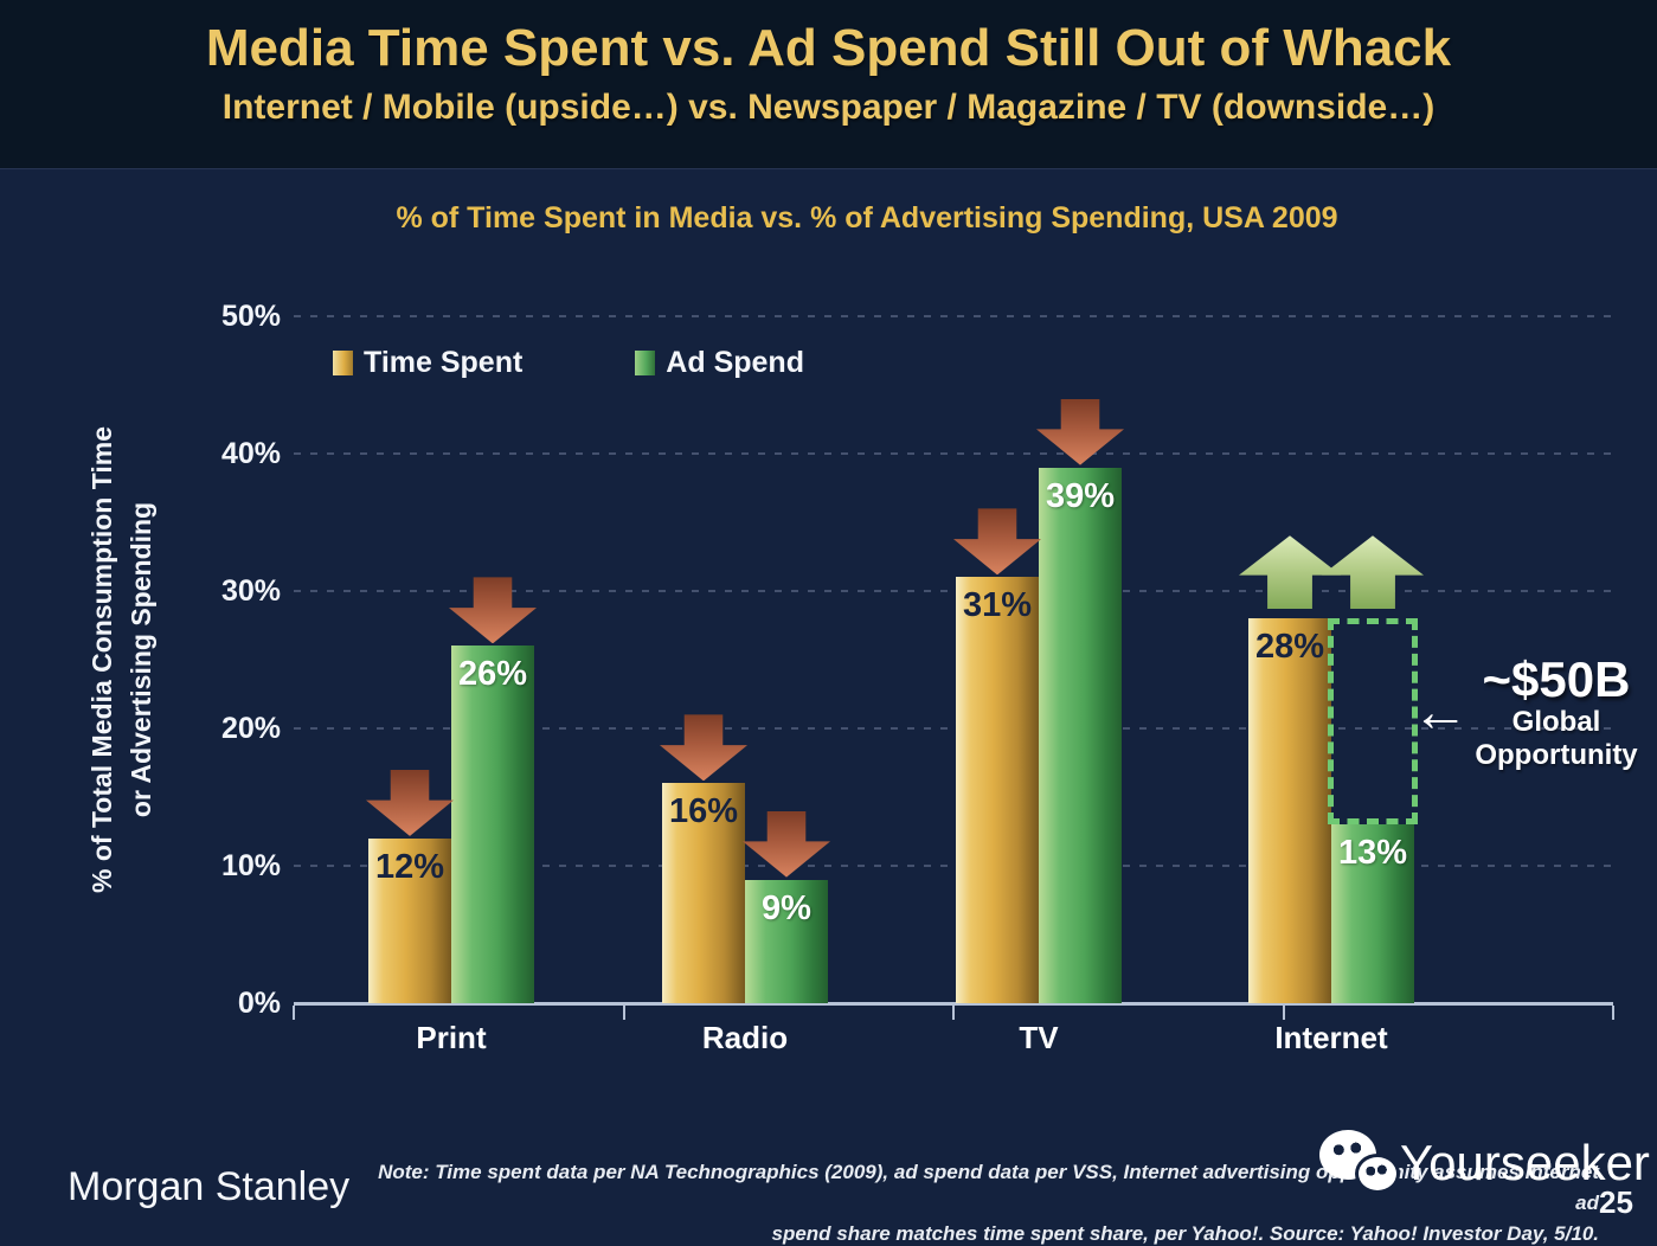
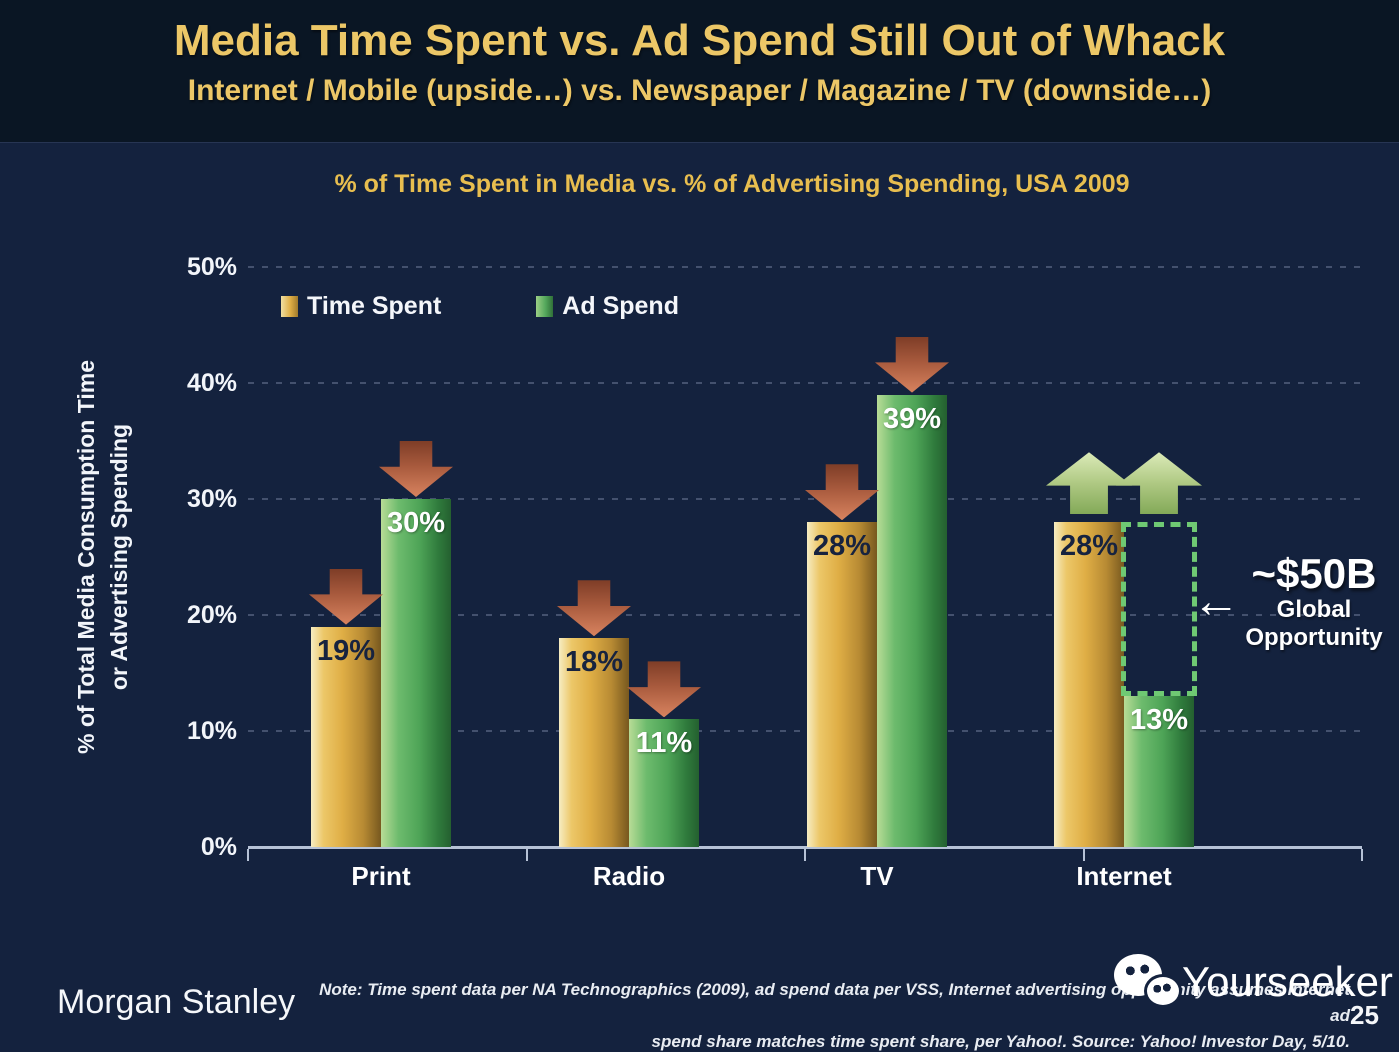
Time Spent/Print: 12% -> 19%
Ad Spend/Print: 26% -> 30%
Time Spent/Radio: 16% -> 18%
Ad Spend/Radio: 9% -> 11%
Time Spent/TV: 31% -> 28%
